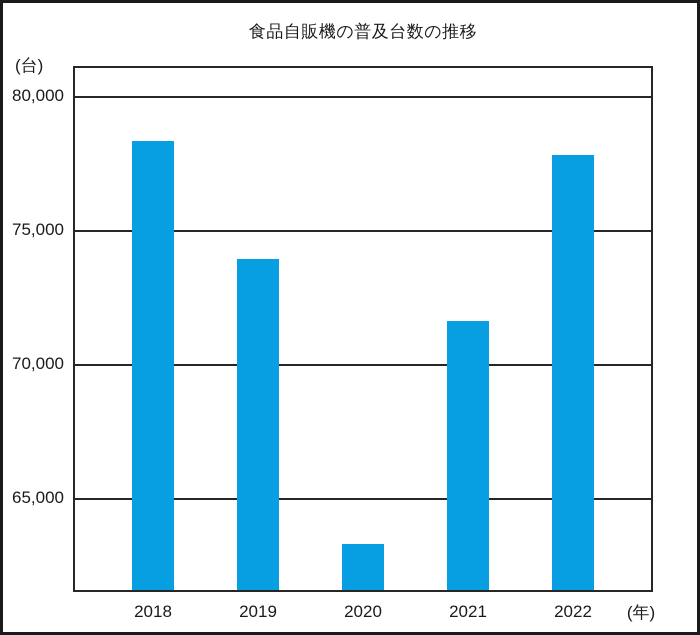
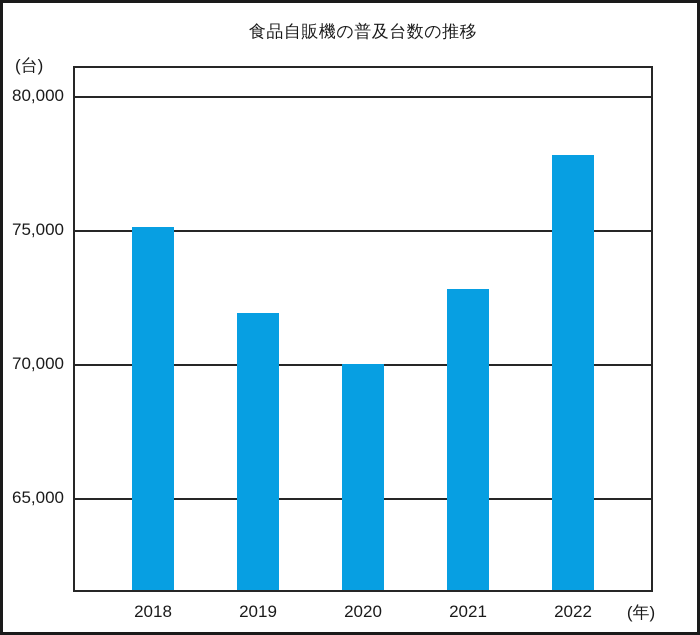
2018: 78300 -> 75100
2019: 73900 -> 71900
2020: 63300 -> 70000
2021: 71600 -> 72800
